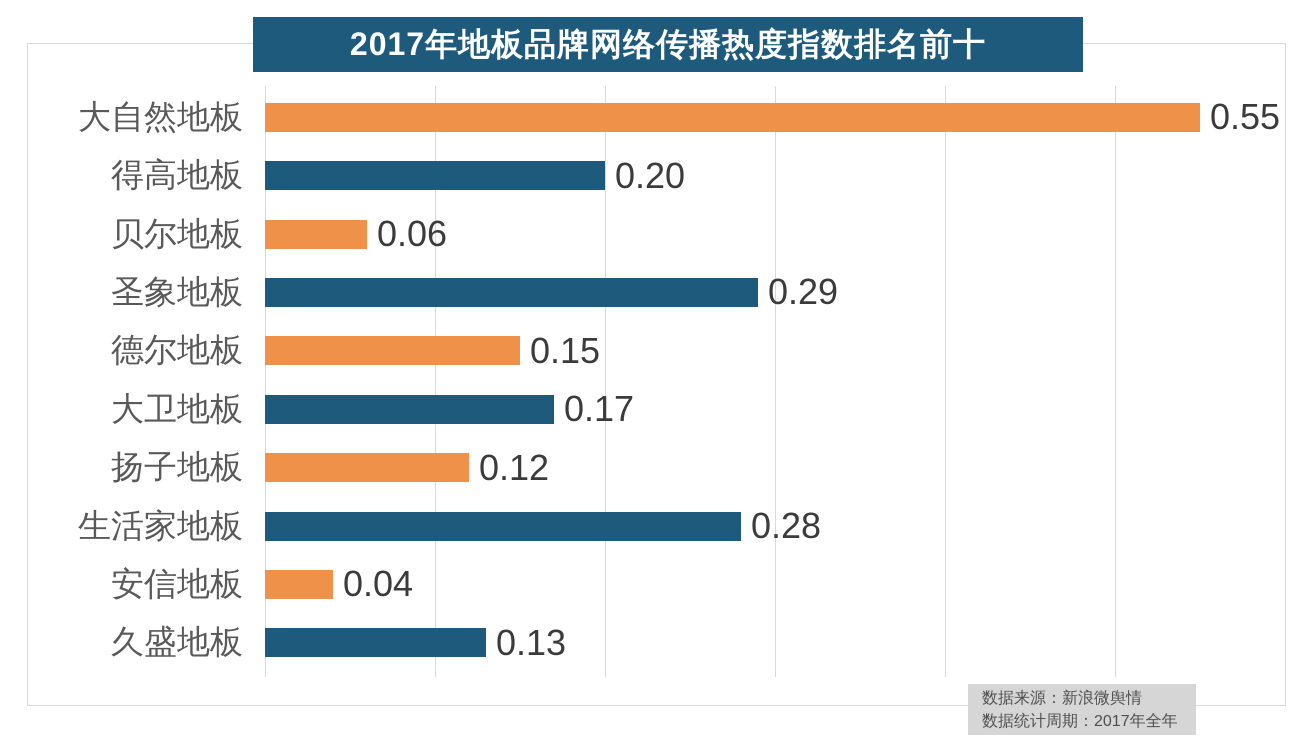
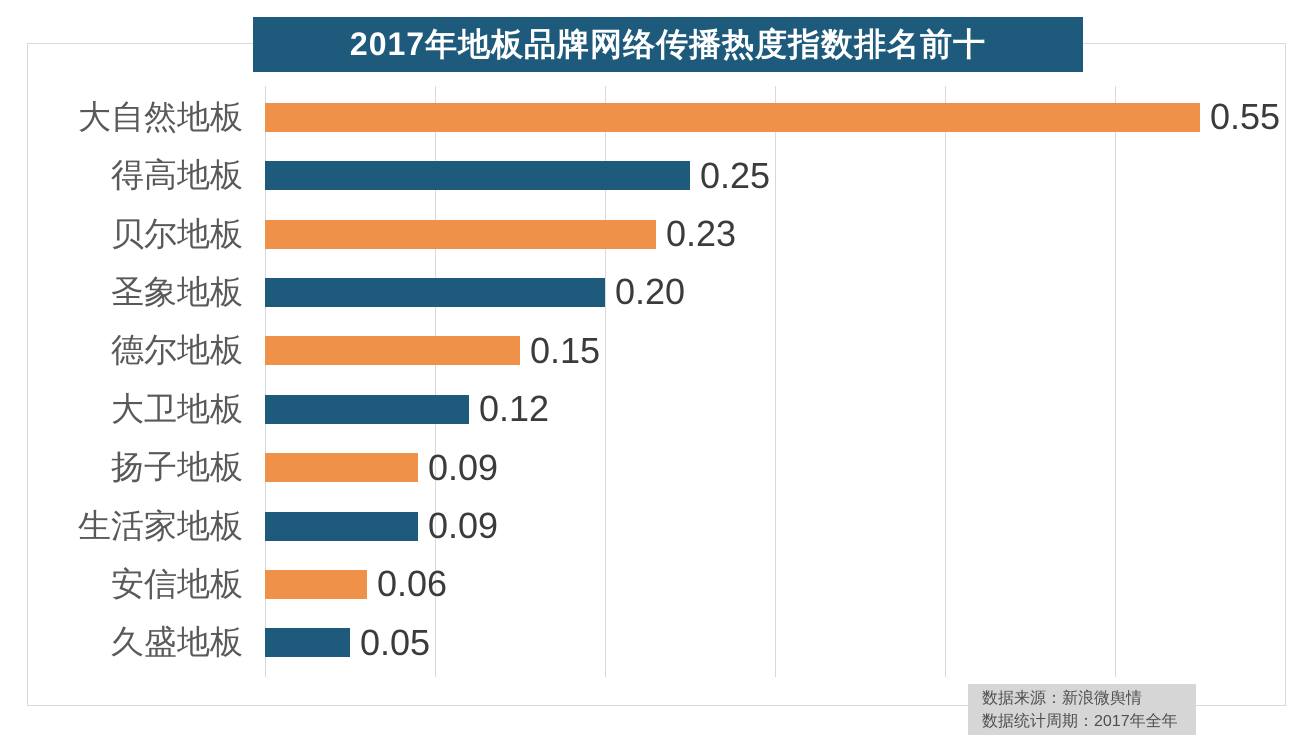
得高地板: 0.20 -> 0.25
贝尔地板: 0.06 -> 0.23
圣象地板: 0.29 -> 0.20
大卫地板: 0.17 -> 0.12
扬子地板: 0.12 -> 0.09
生活家地板: 0.28 -> 0.09
安信地板: 0.04 -> 0.06
久盛地板: 0.13 -> 0.05
